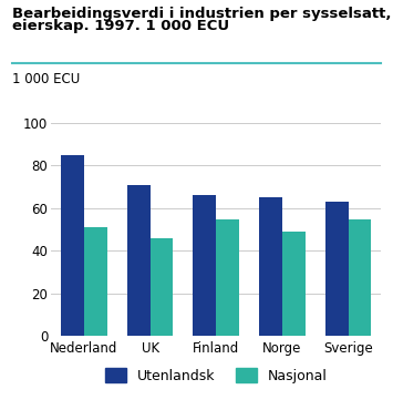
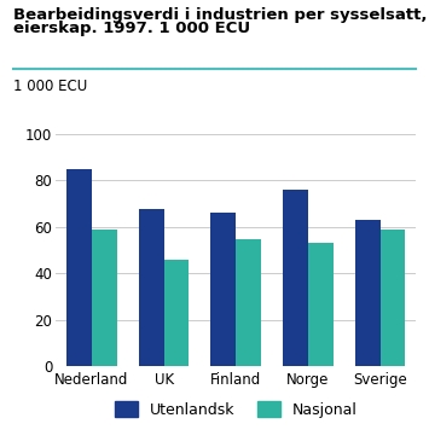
Nasjonal/Nederland: 51 -> 59
Utenlandsk/UK: 71 -> 68
Utenlandsk/Norge: 65 -> 76
Nasjonal/Norge: 49 -> 53
Nasjonal/Sverige: 55 -> 59
